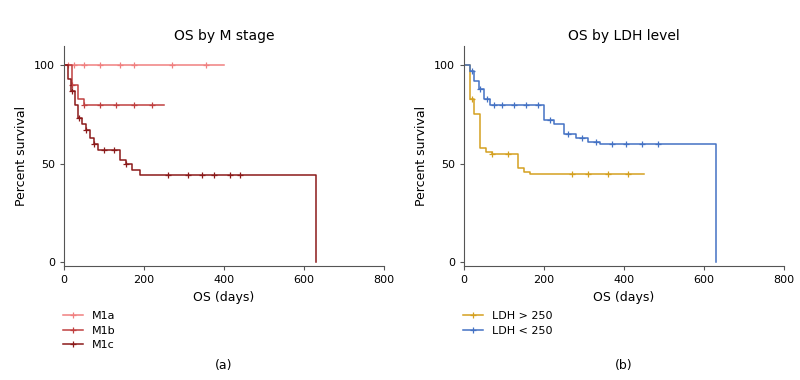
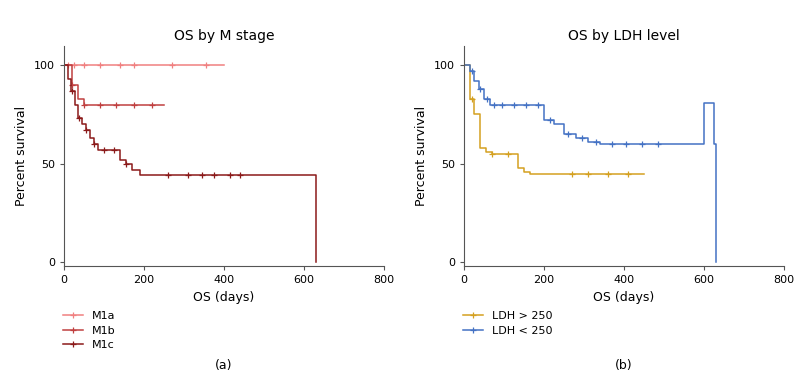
OS by LDH level/LDH < 250/600: 60 -> 81
